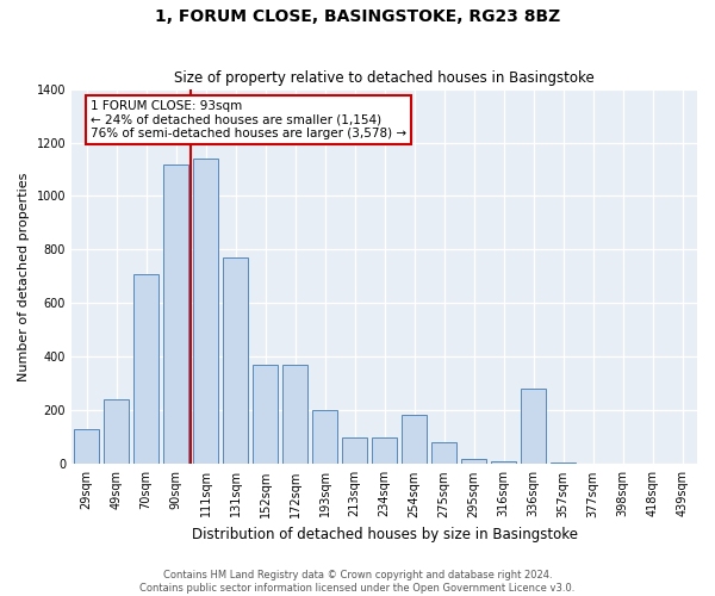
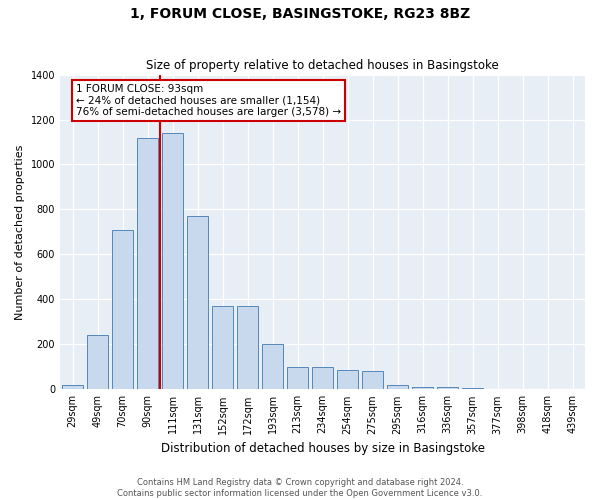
29sqm: 130 -> 20
254sqm: 185 -> 85
336sqm: 280 -> 10
